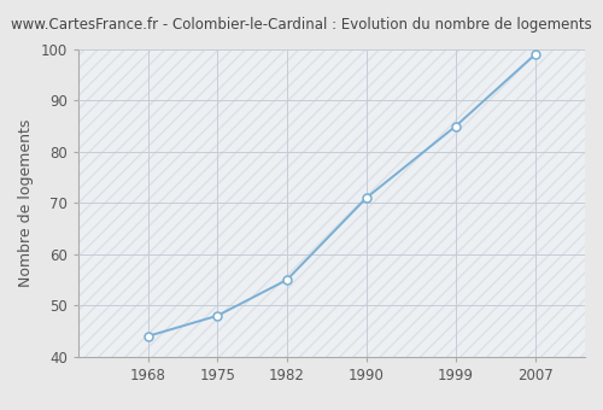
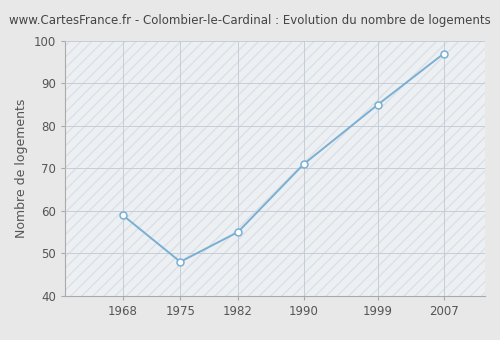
1968: 44 -> 59
2007: 99 -> 97
